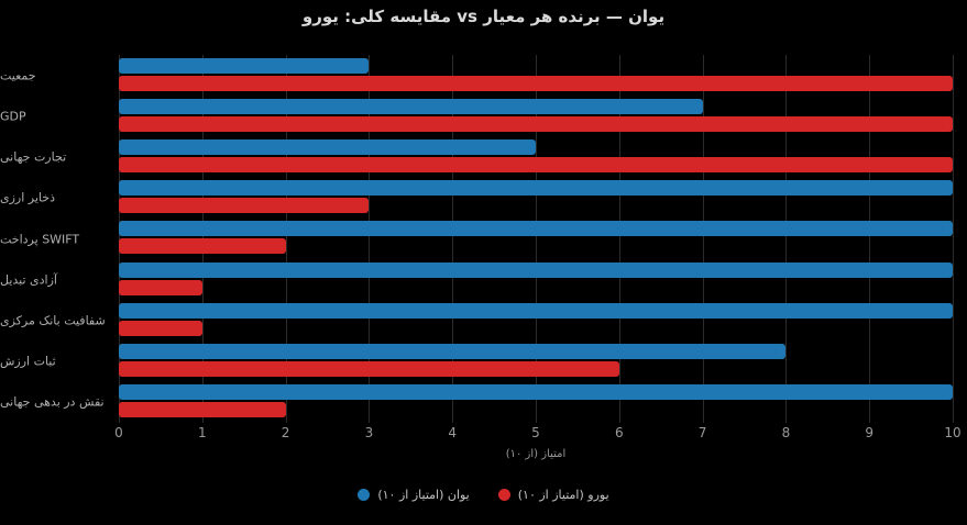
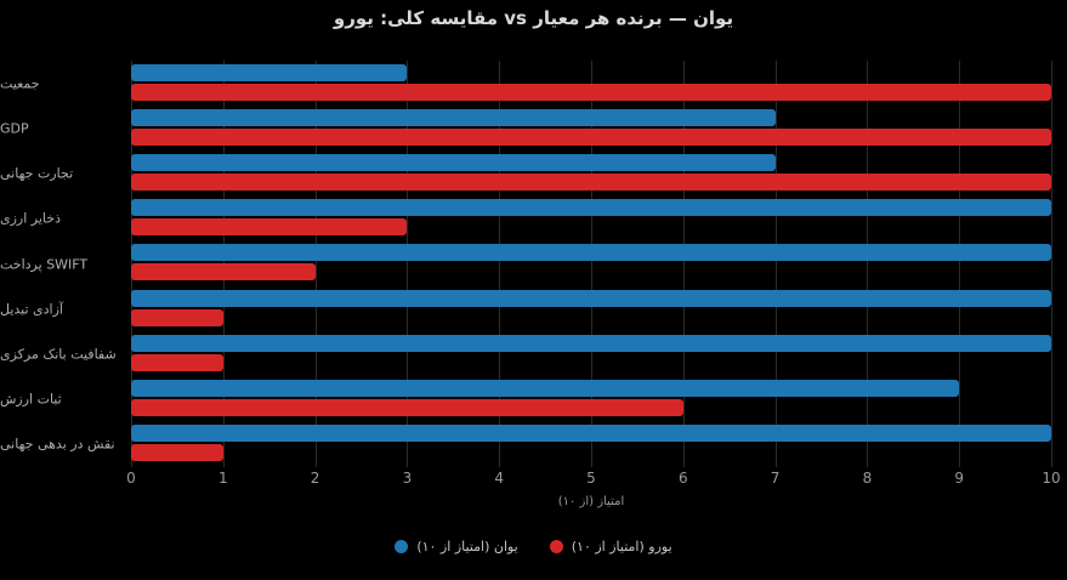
یوان (امتیاز از ۱۰)/تجارت جهانی: 5 -> 7
یوان (امتیاز از ۱۰)/ثبات ارزش: 8 -> 9
یورو (امتیاز از ۱۰)/نقش در بدهی جهانی: 2 -> 1
